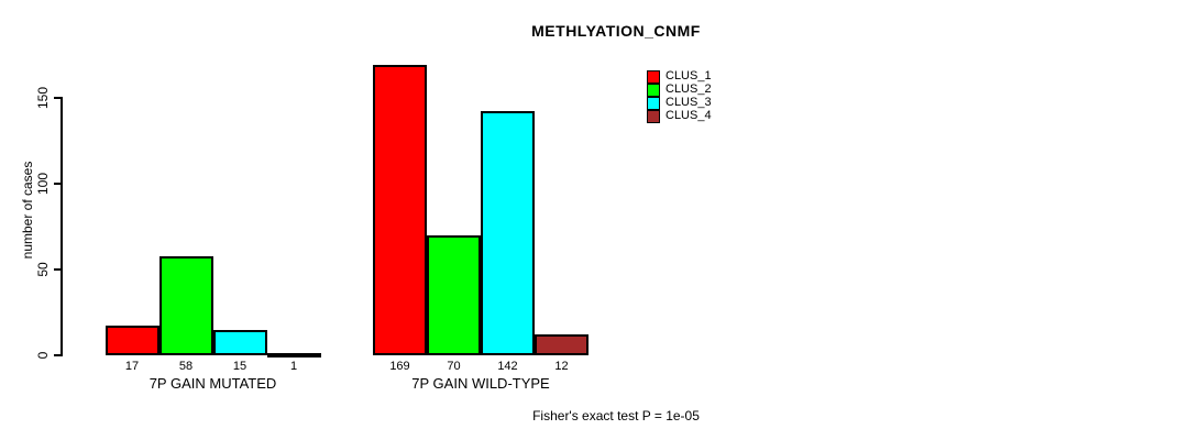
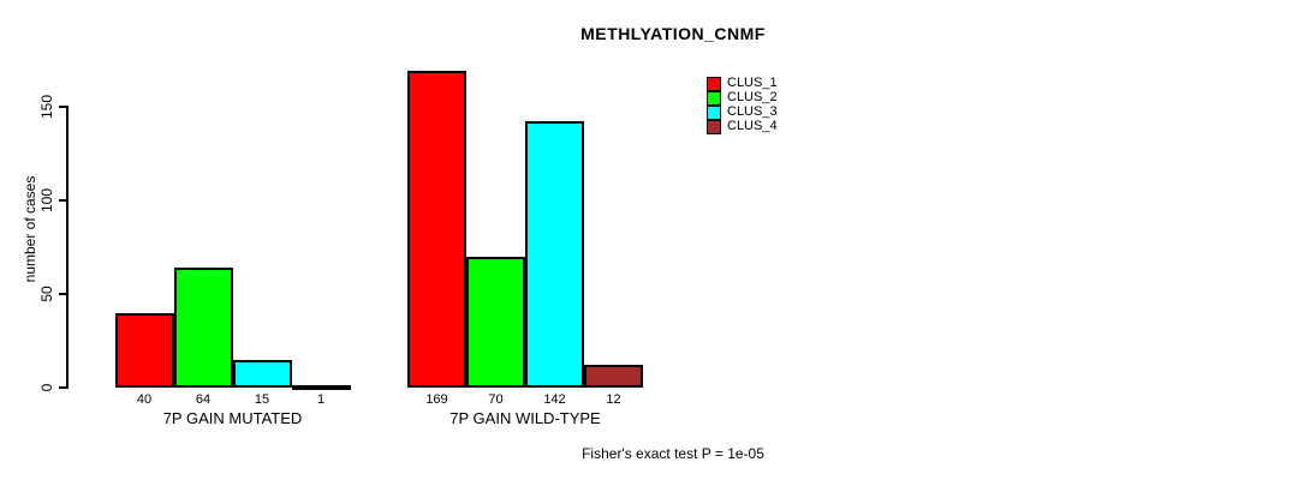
CLUS_1/7P GAIN MUTATED: 17 -> 40
CLUS_2/7P GAIN MUTATED: 58 -> 64
